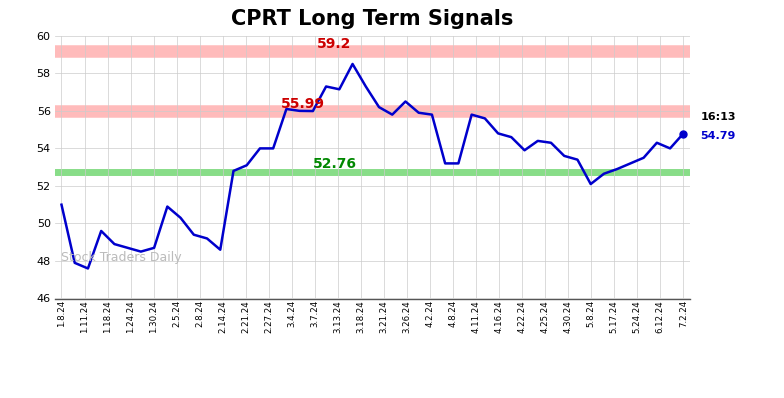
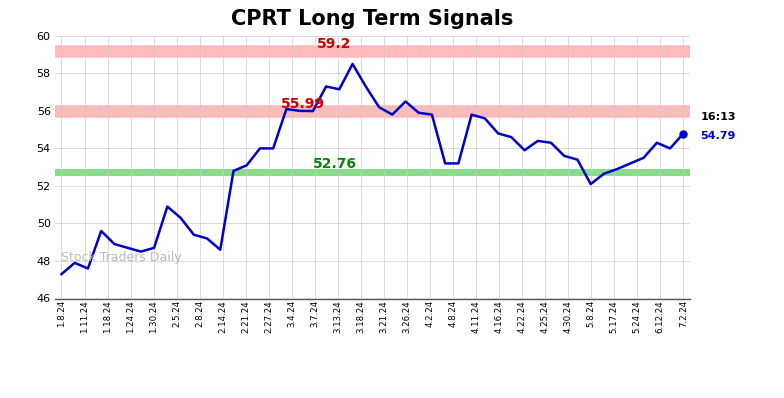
1.8.24: 51.0 -> 47.3
